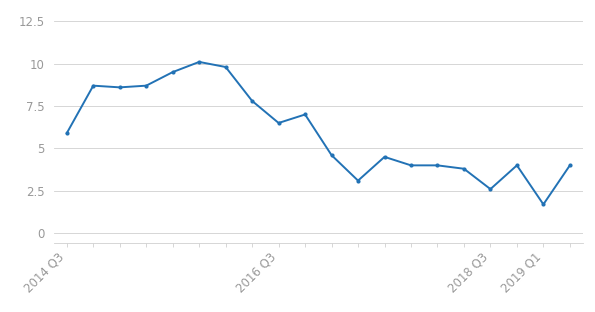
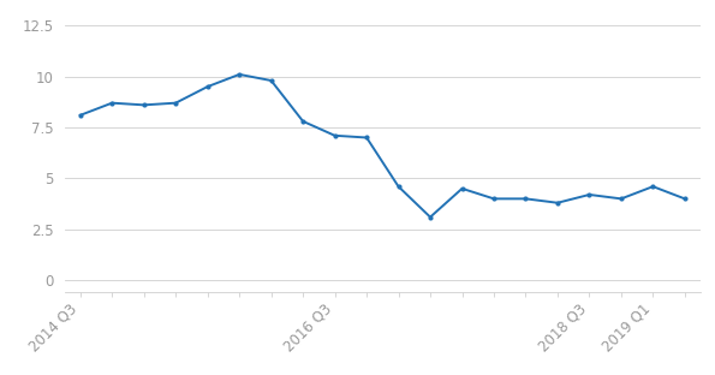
2014 Q3: 5.9 -> 8.1
2016 Q3: 6.5 -> 7.1
2018 Q3: 2.6 -> 4.2
2019 Q1: 1.7 -> 4.6
